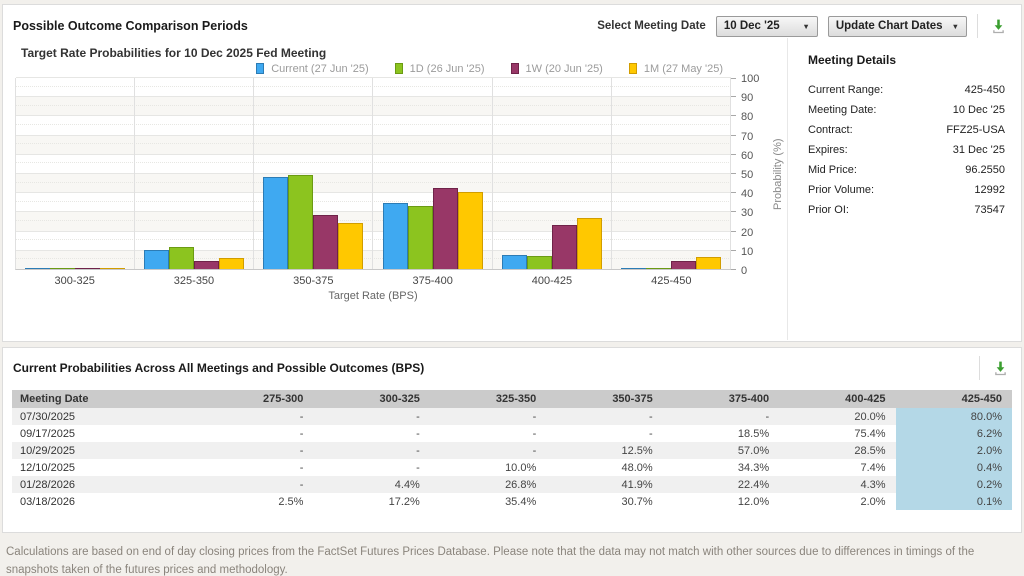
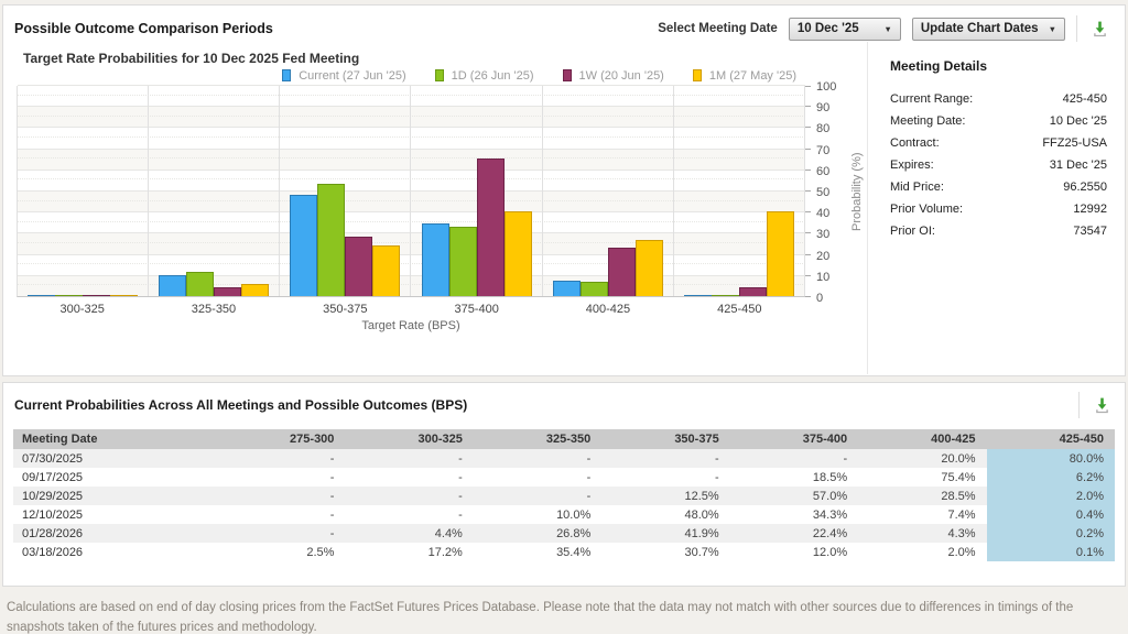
1D (26 Jun '25)/350-375: 49 -> 53
1W (20 Jun '25)/375-400: 42 -> 65
1M (27 May '25)/425-450: 6 -> 40
